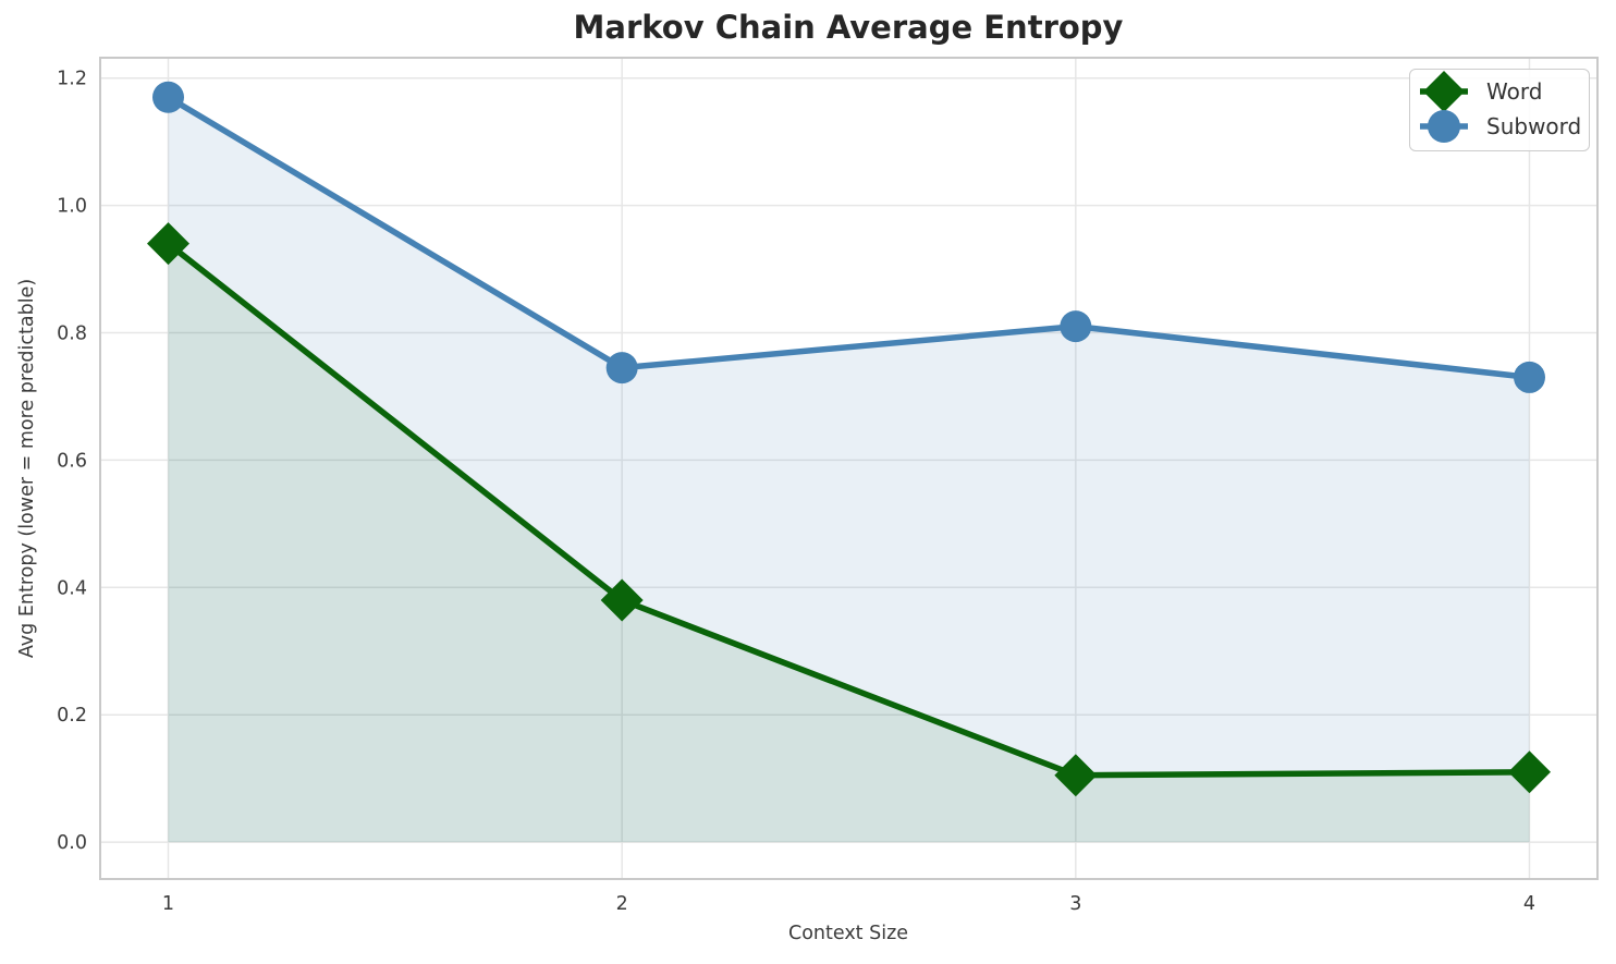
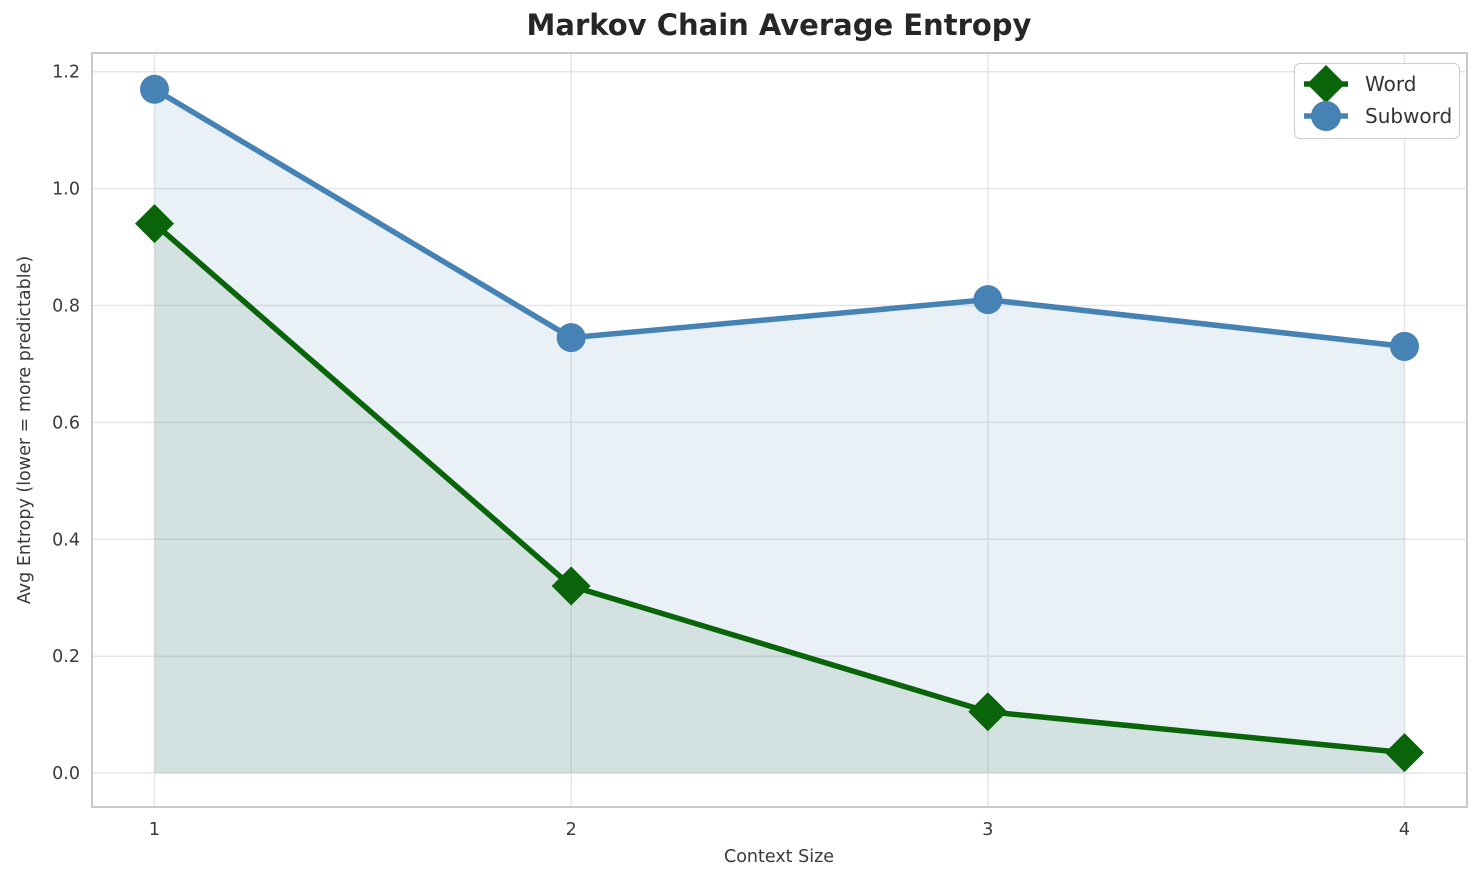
Word/2: 0.38 -> 0.32
Word/4: 0.11 -> 0.04
